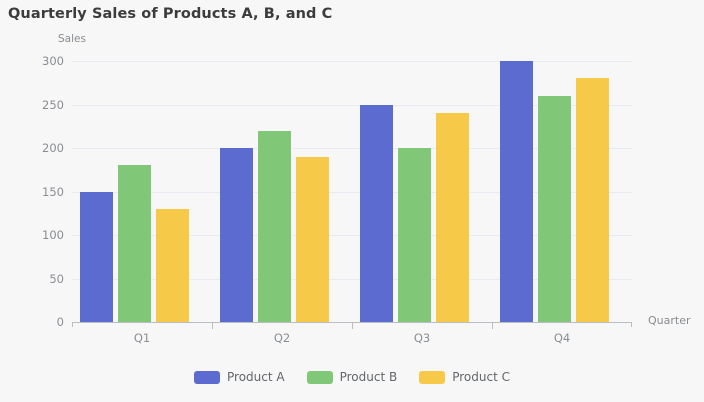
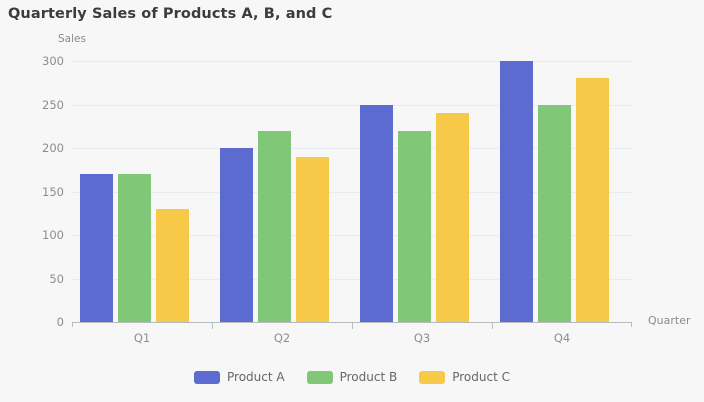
Product A/Q1: 150 -> 170
Product B/Q1: 180 -> 170
Product B/Q3: 200 -> 220
Product B/Q4: 260 -> 250
